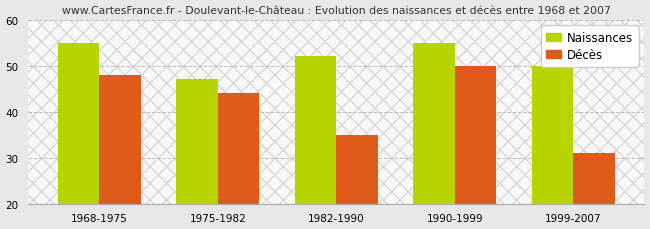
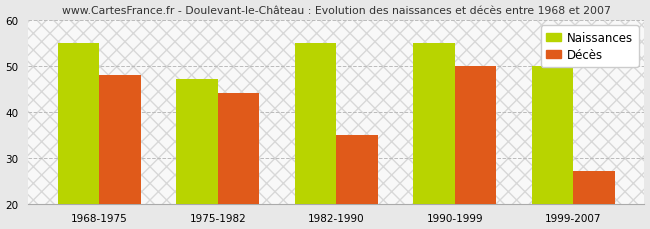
Naissances/1982-1990: 52 -> 55
Décès/1999-2007: 31 -> 27
